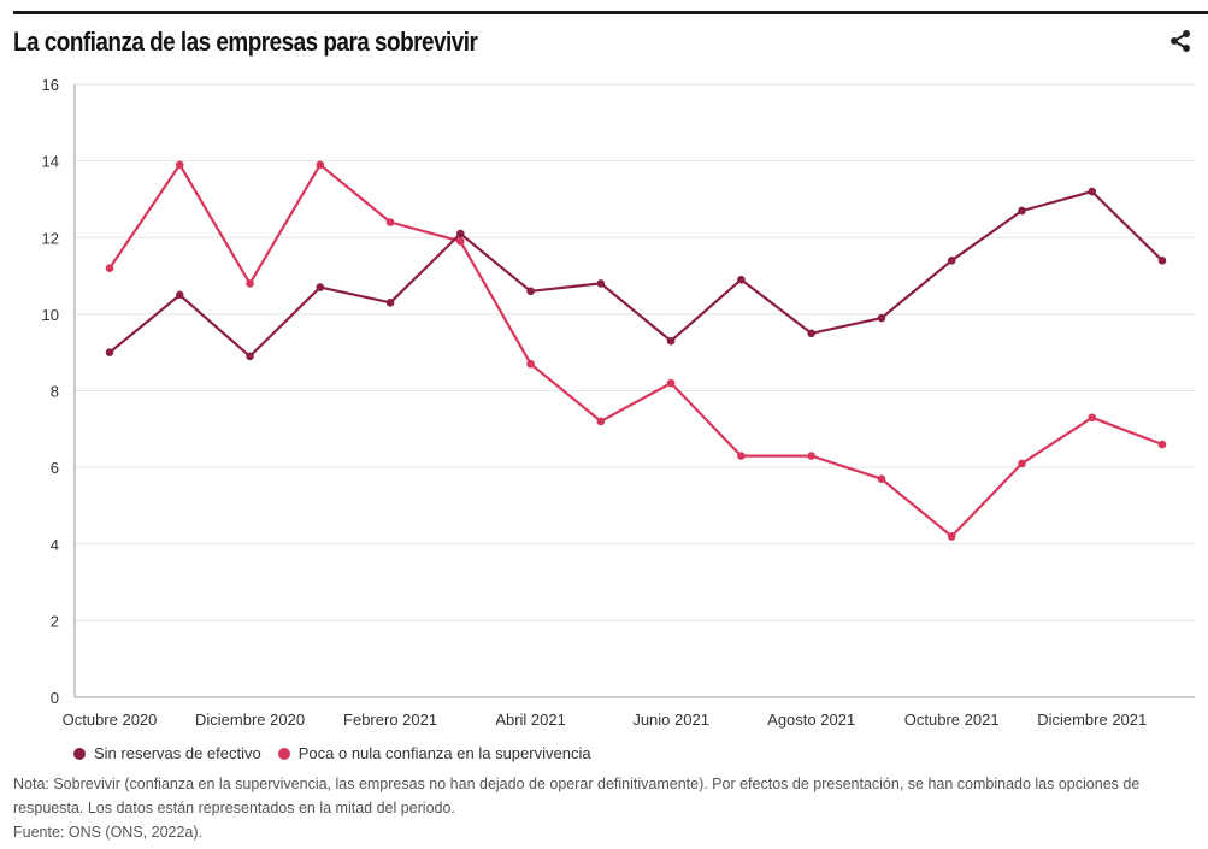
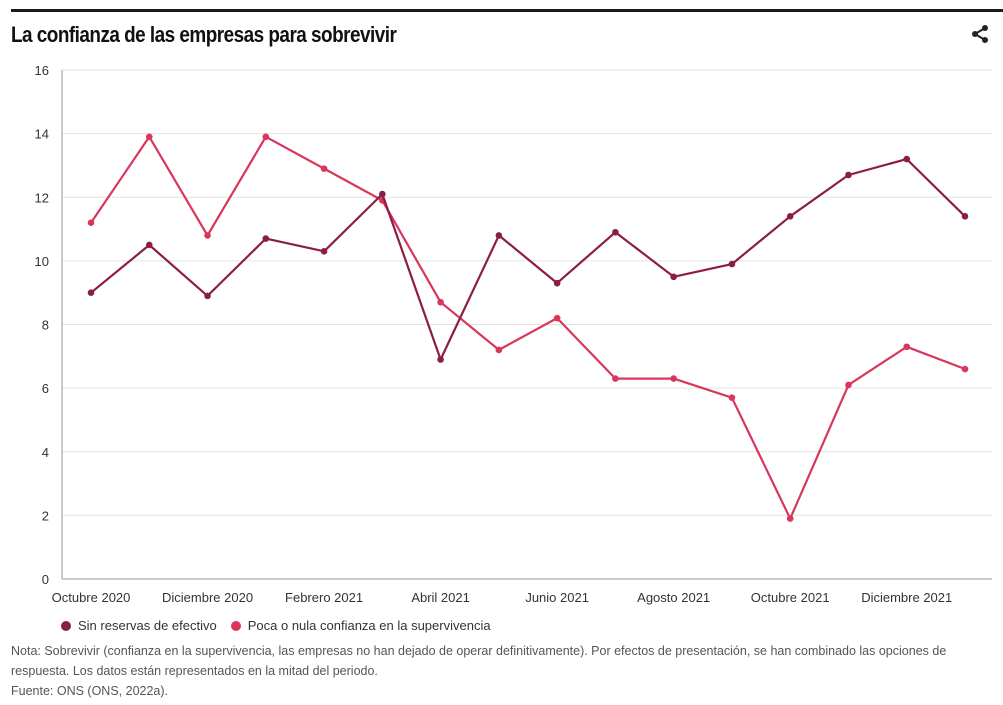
Poca o nula confianza en la supervivencia/Febrero 2021: 12.4 -> 12.9
Sin reservas de efectivo/Abril 2021: 10.6 -> 6.9
Poca o nula confianza en la supervivencia/Octubre 2021: 4.2 -> 1.9
